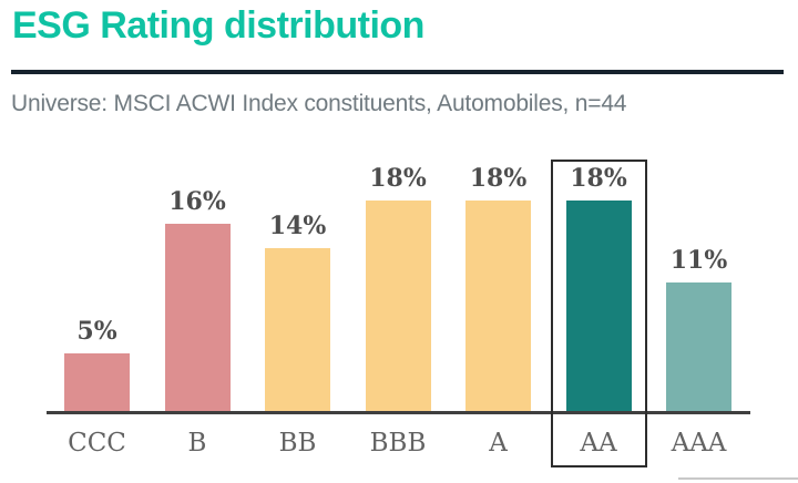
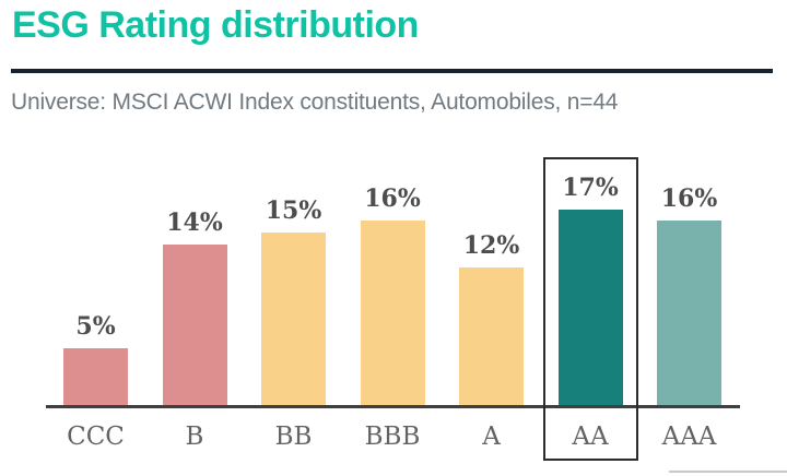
B: 16% -> 14%
BB: 14% -> 15%
BBB: 18% -> 16%
A: 18% -> 12%
AA: 18% -> 17%
AAA: 11% -> 16%
